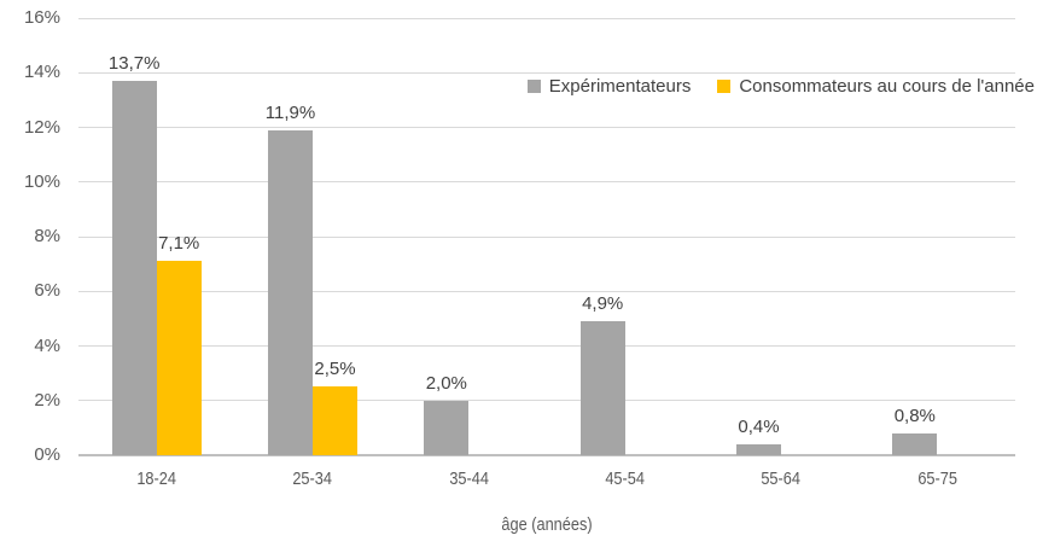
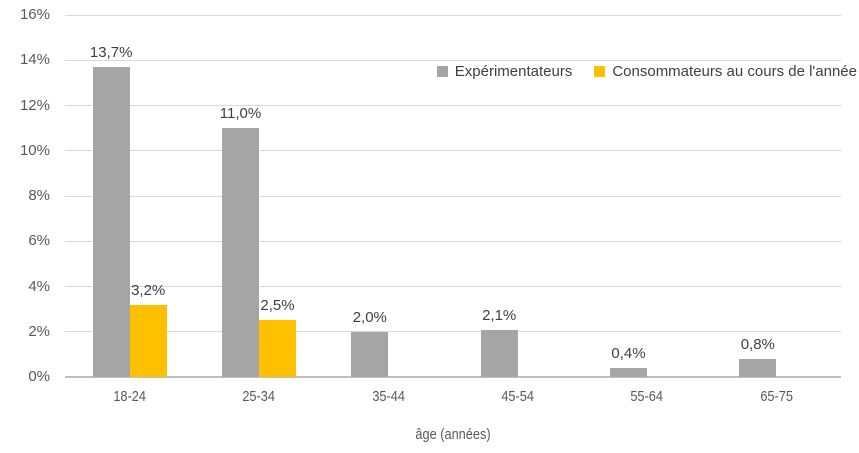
Consommateurs au cours de l'année/18-24: 7,1% -> 3,2%
Expérimentateurs/25-34: 11,9% -> 11,0%
Expérimentateurs/45-54: 4,9% -> 2,1%
